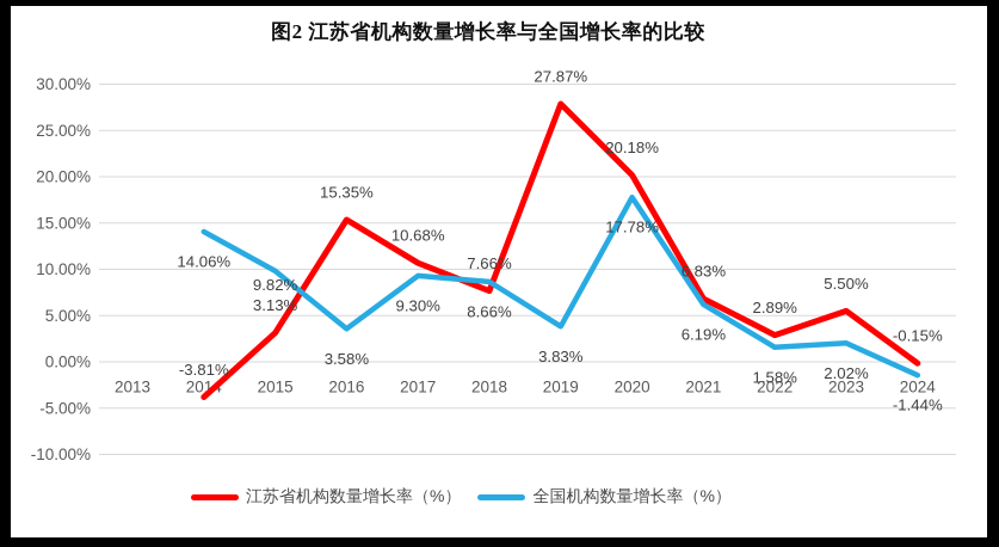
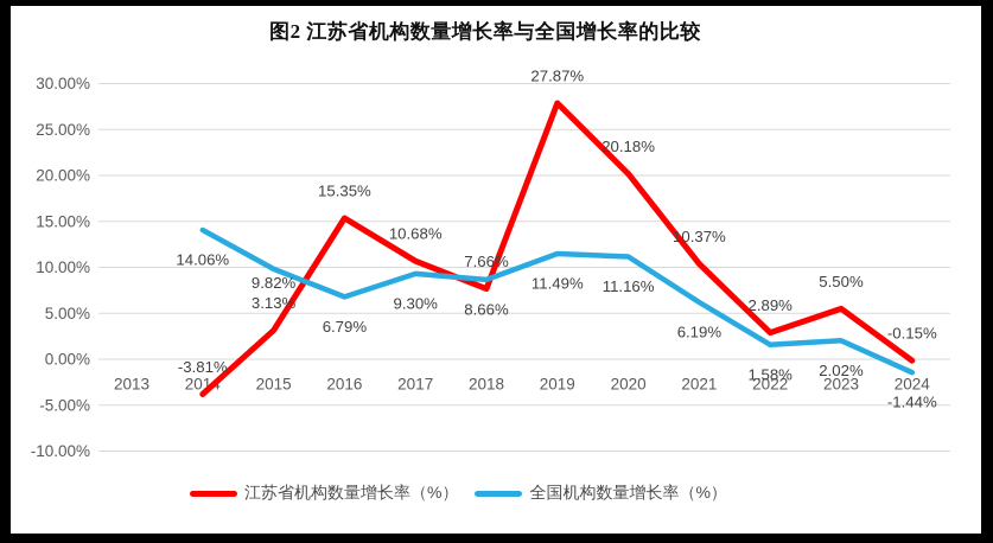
全国机构数量增长率（%）/2016: 3.58% -> 6.79%
全国机构数量增长率（%）/2019: 3.83% -> 11.49%
全国机构数量增长率（%）/2020: 17.78% -> 11.16%
江苏省机构数量增长率（%）/2021: 6.83% -> 10.37%
